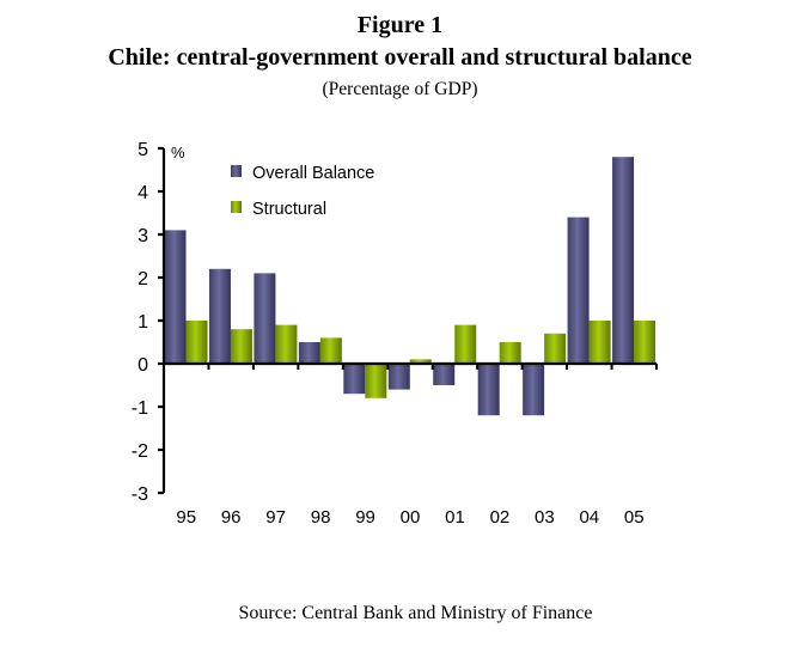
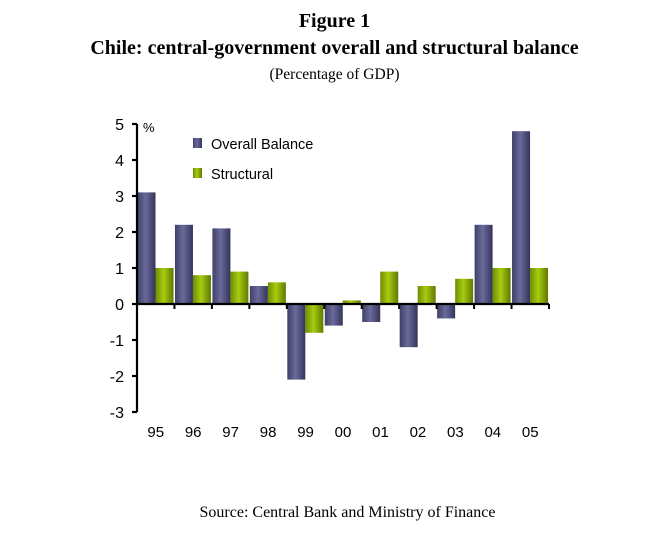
Overall Balance/99: -0.7 -> -2.1
Overall Balance/03: -1.2 -> -0.4
Overall Balance/04: 3.4 -> 2.2
